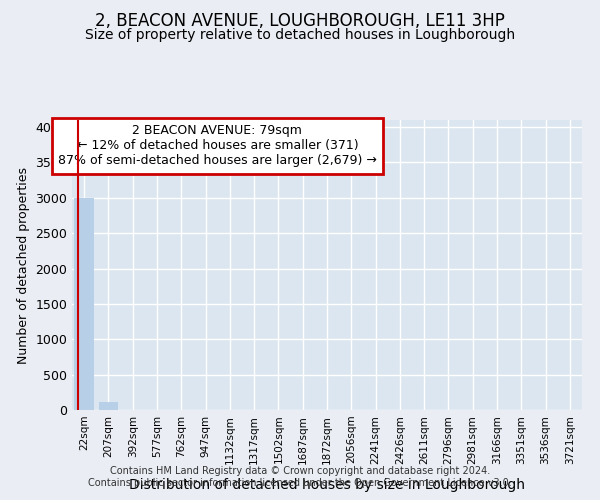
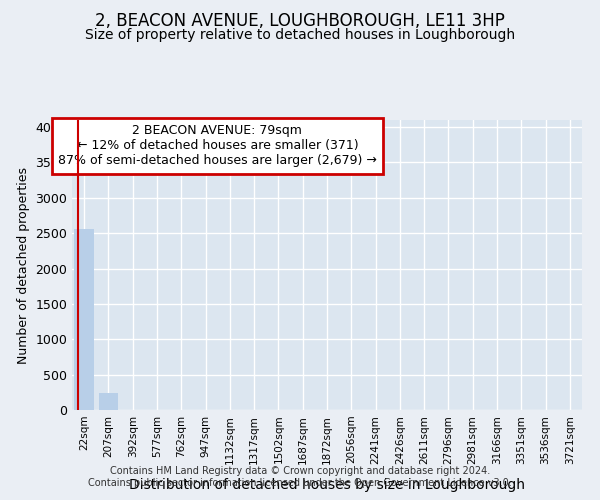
22sqm: 3000 -> 2560
207sqm: 110 -> 240
